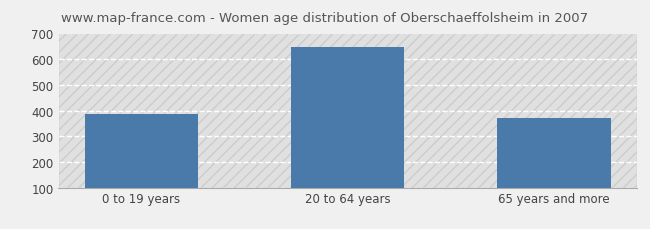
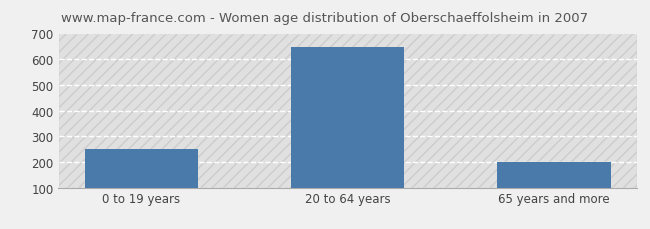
0 to 19 years: 385 -> 250
65 years and more: 370 -> 200
